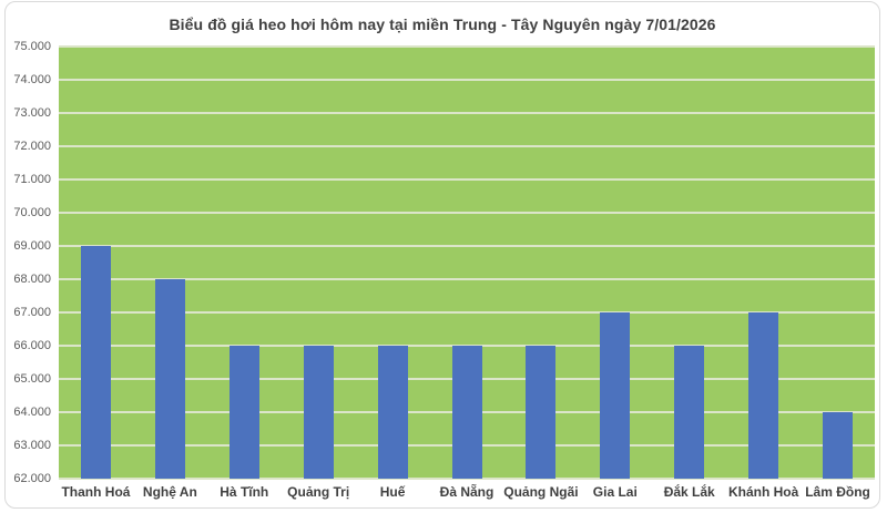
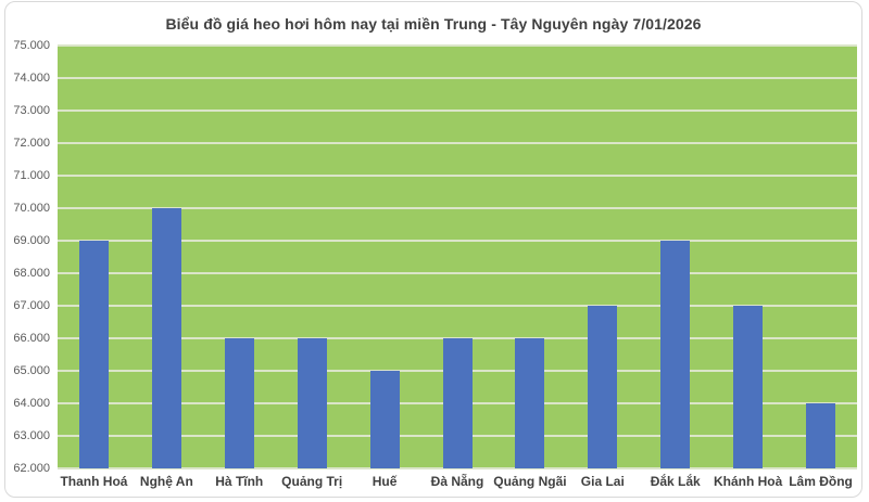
Nghệ An: 68000 -> 70000
Huế: 66000 -> 65000
Đắk Lắk: 66000 -> 69000
